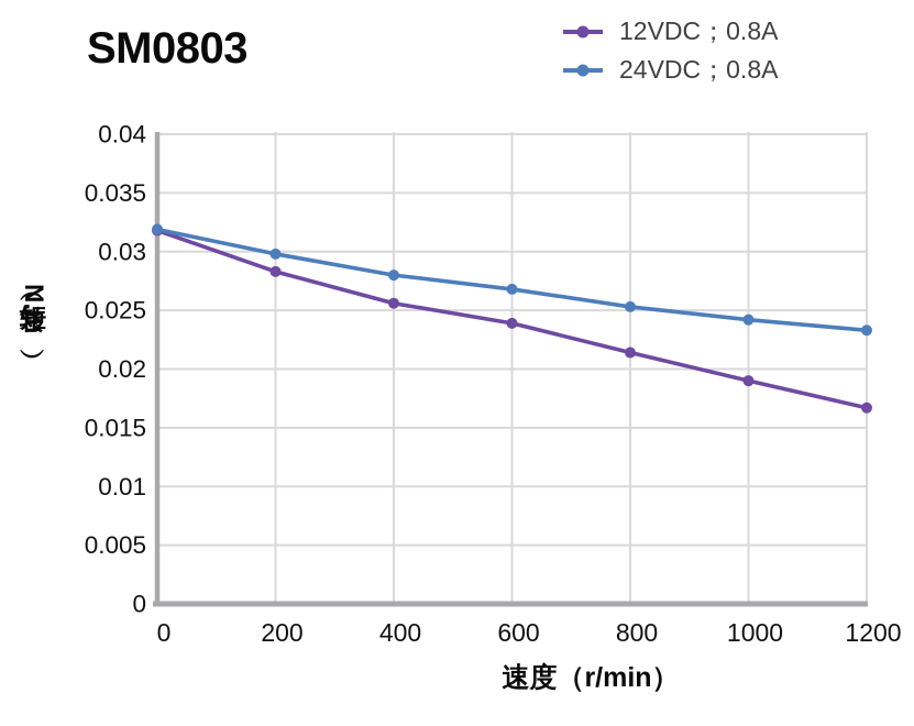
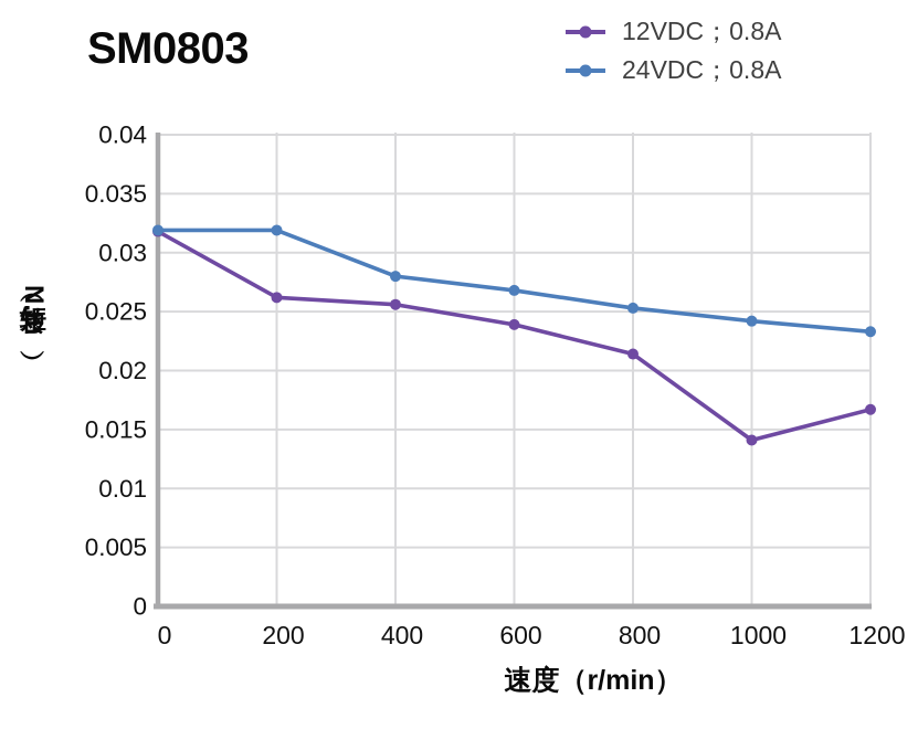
12VDC；0.8A/200: 0.0283 -> 0.0262
24VDC；0.8A/200: 0.0298 -> 0.0319
12VDC；0.8A/1000: 0.0190 -> 0.0141
